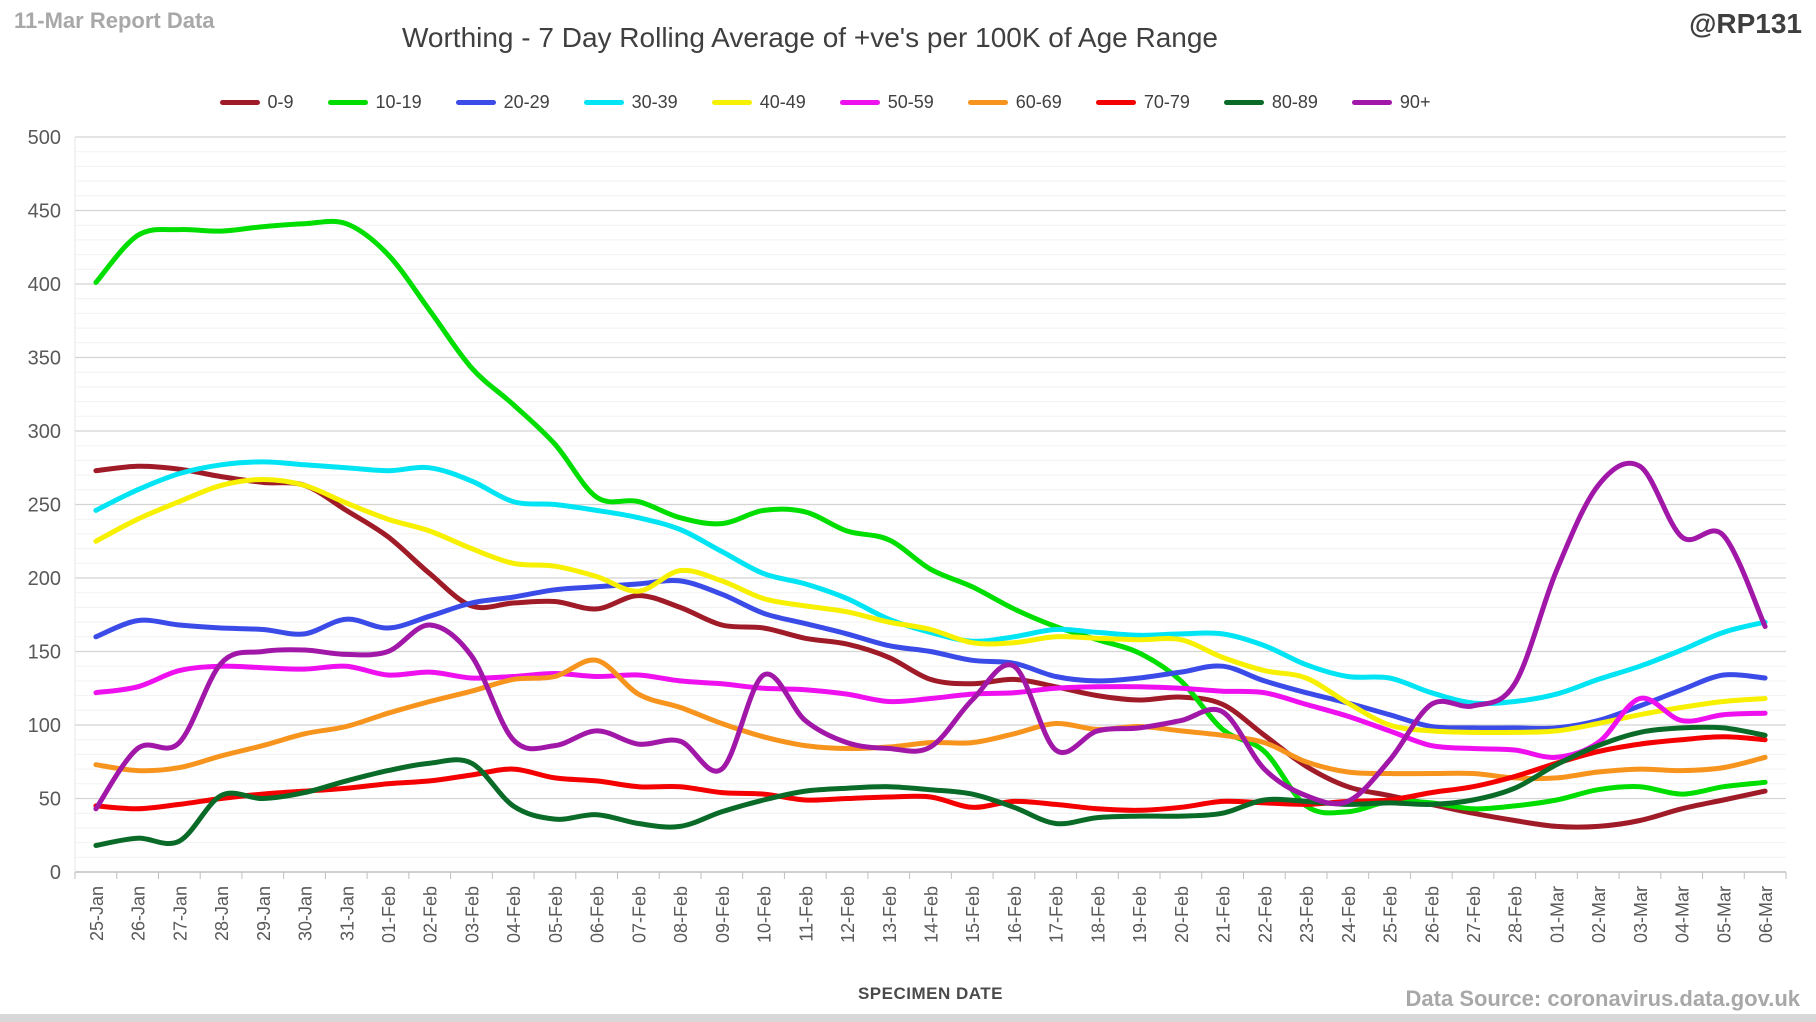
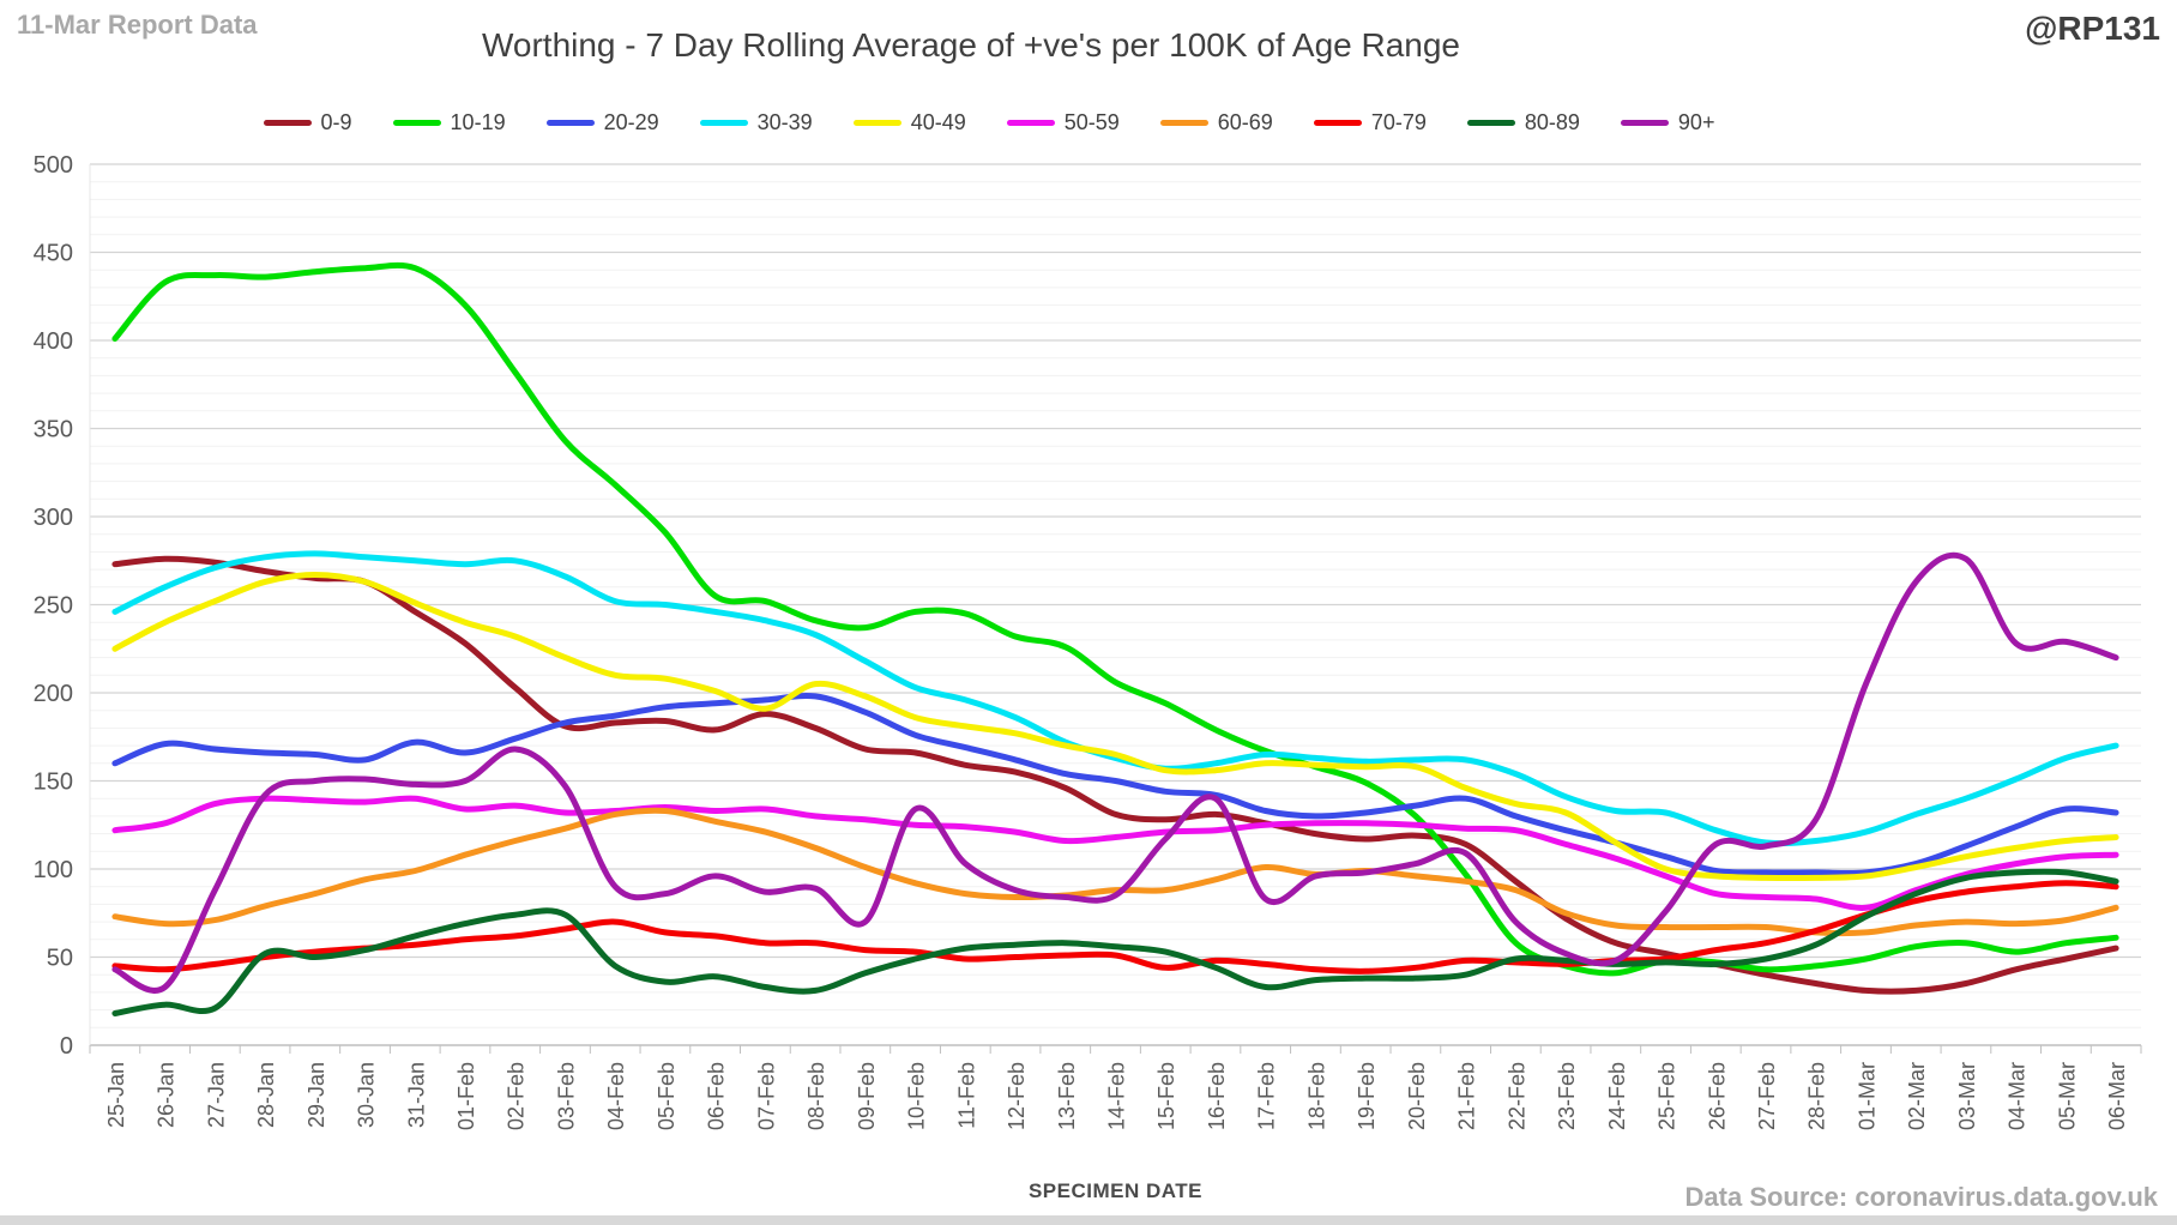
90+/26-Jan: 84 -> 33
60-69/06-Feb: 144 -> 127
10-19/22-Feb: 82 -> 58
50-59/03-Mar: 118 -> 97
90+/06-Mar: 167 -> 220
